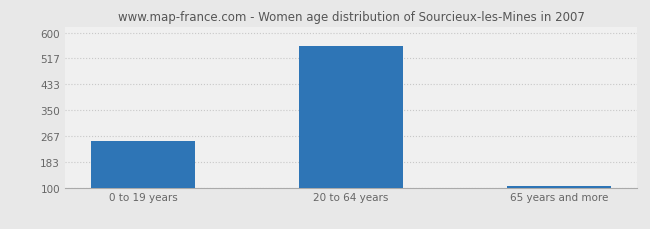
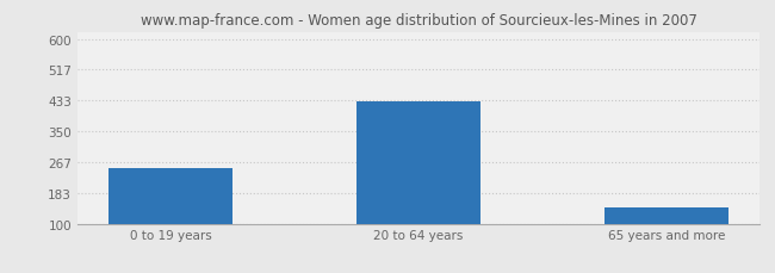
20 to 64 years: 558 -> 430
65 years and more: 104 -> 145
